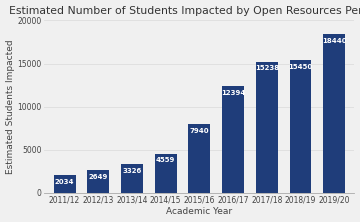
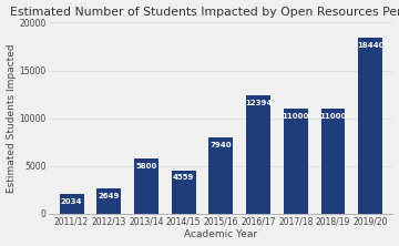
2013/14: 3300 -> 5800
2017/18: 15200 -> 11000
2018/19: 15400 -> 11000
